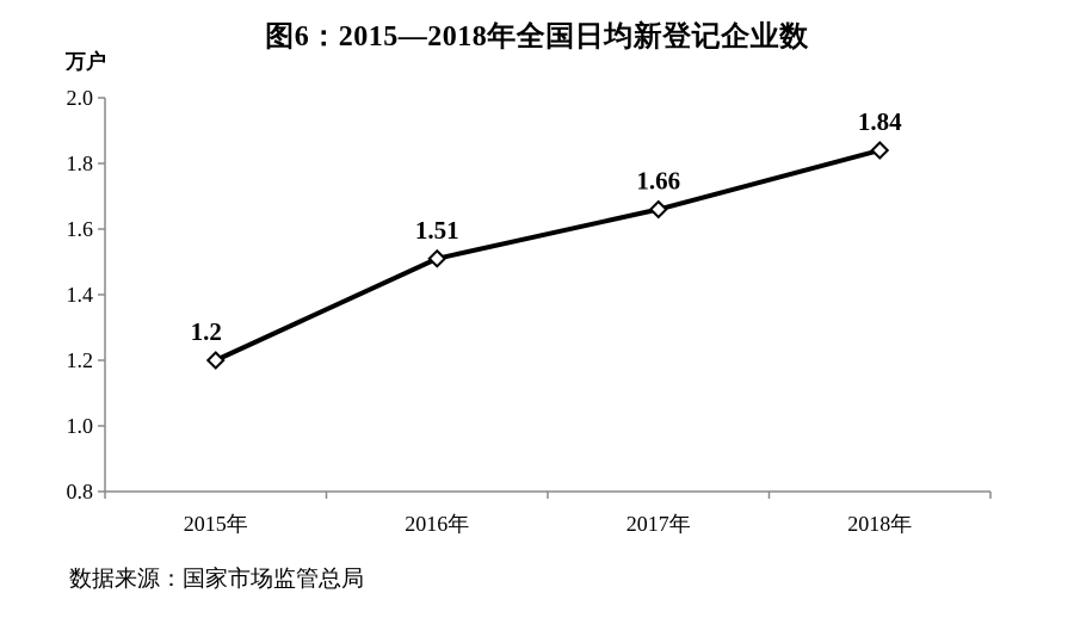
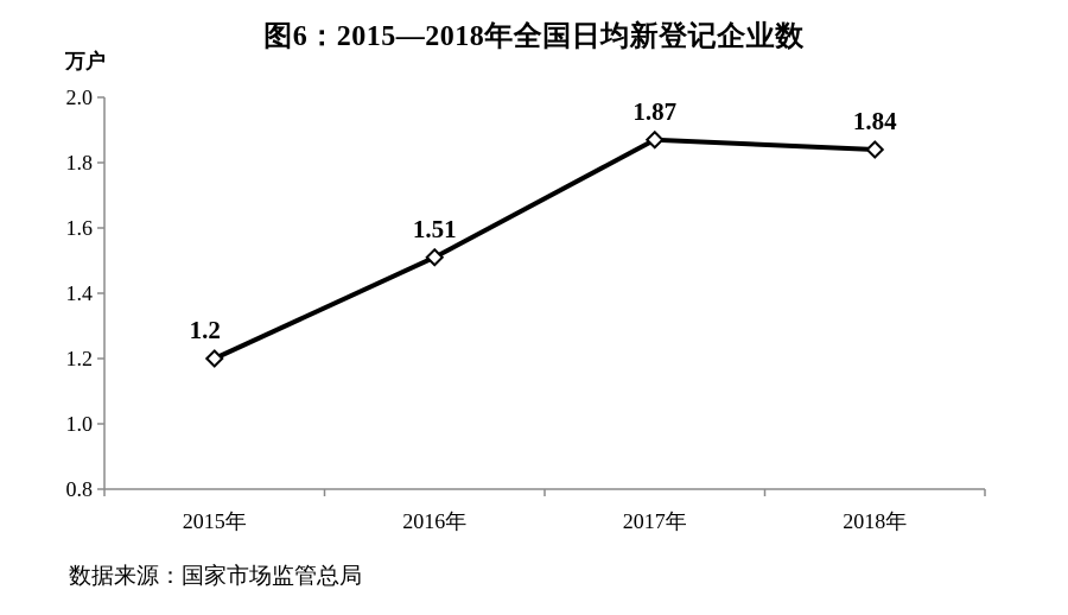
2017年: 1.66 -> 1.87
